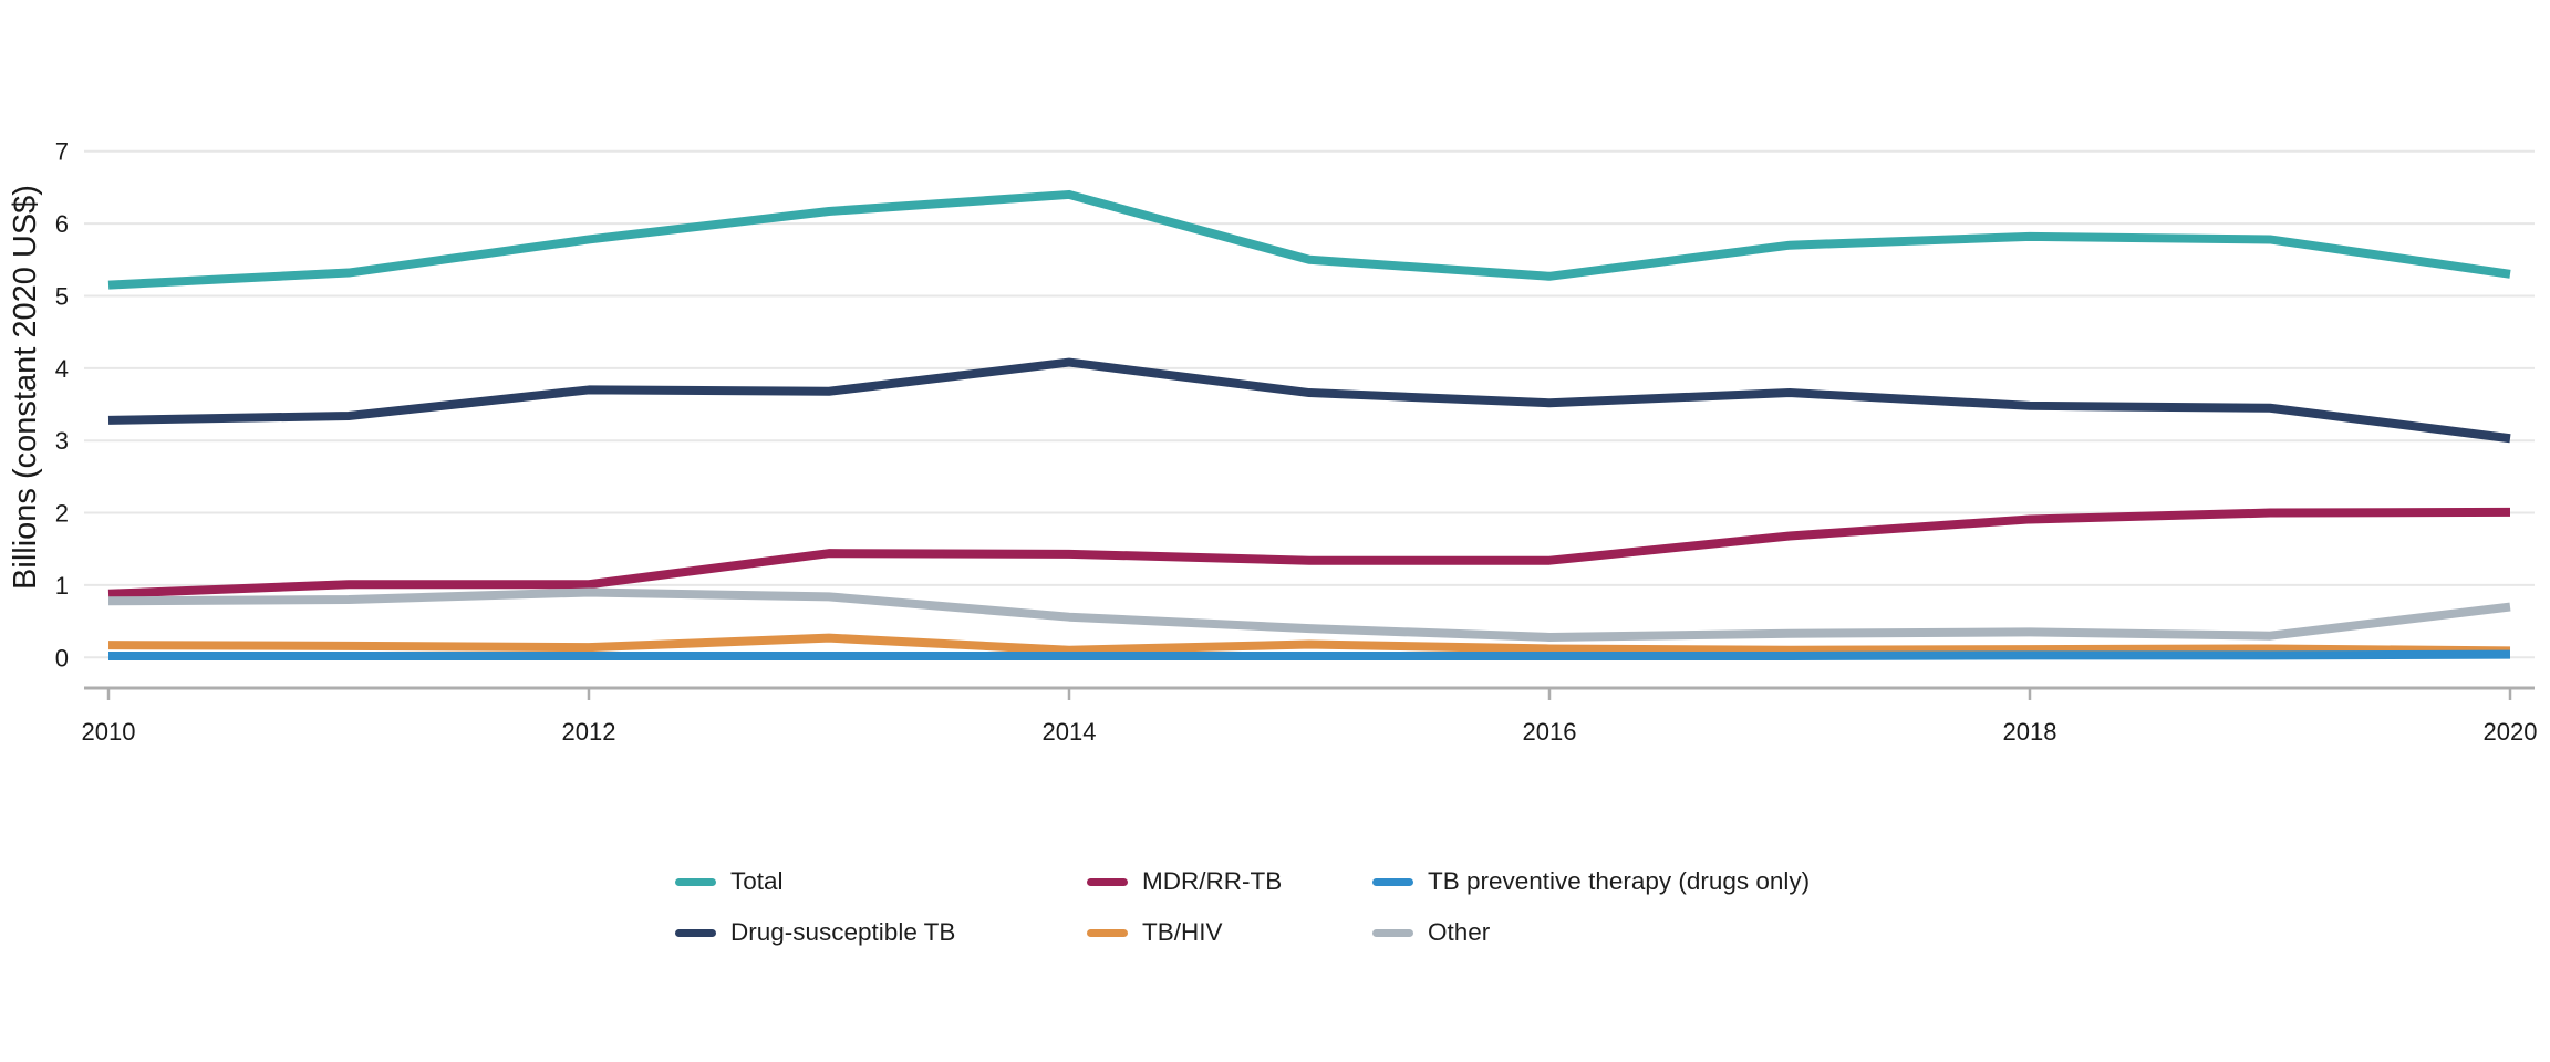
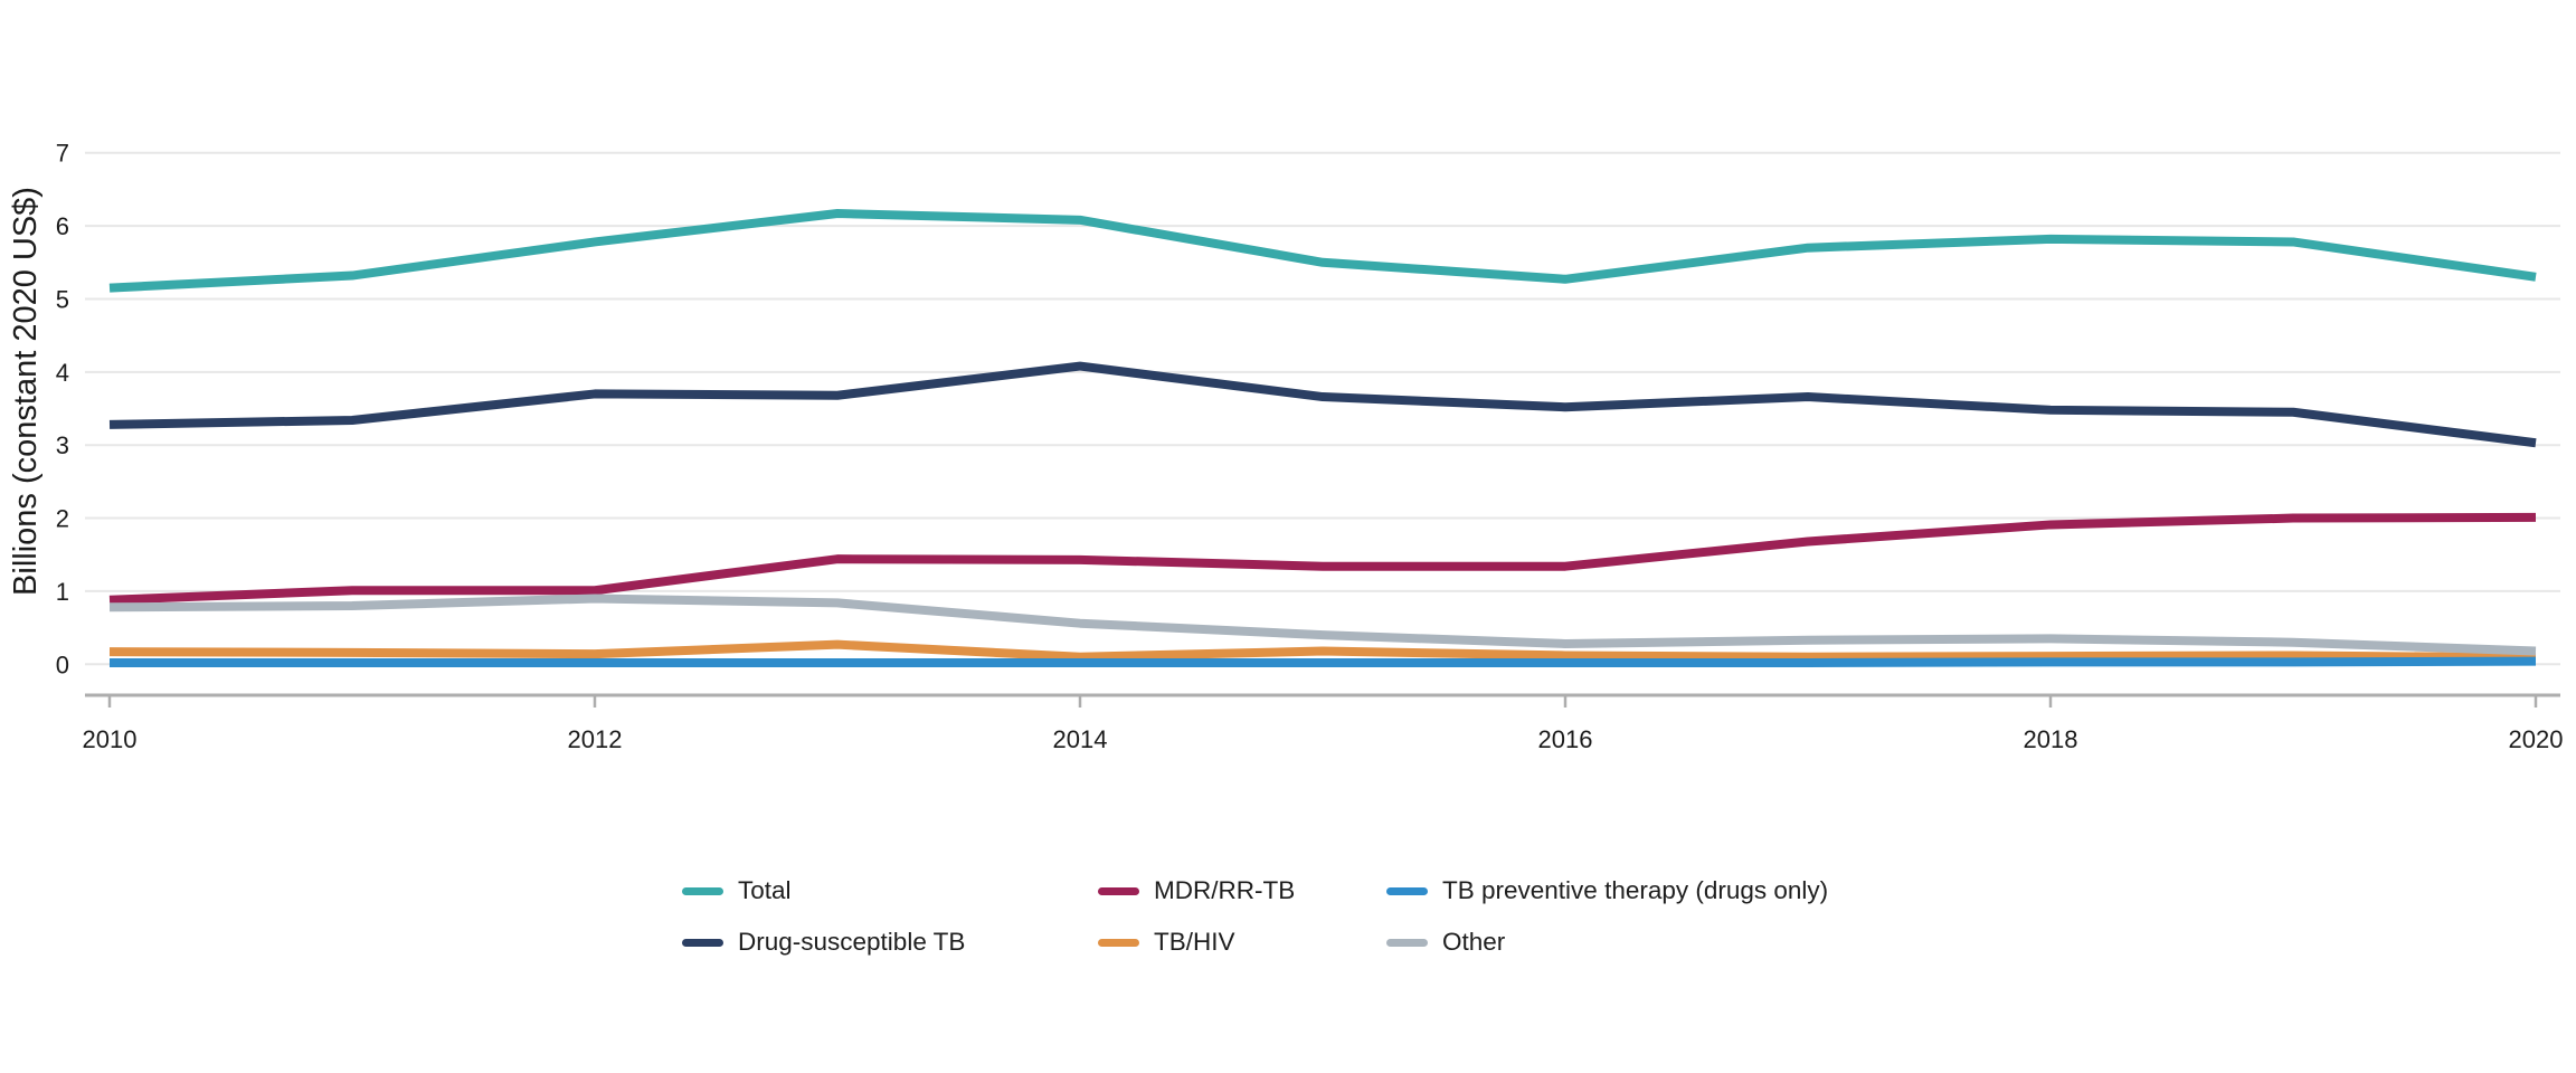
Total/2014: 6.4 -> 6.1
Other/2020: 0.7 -> 0.2
